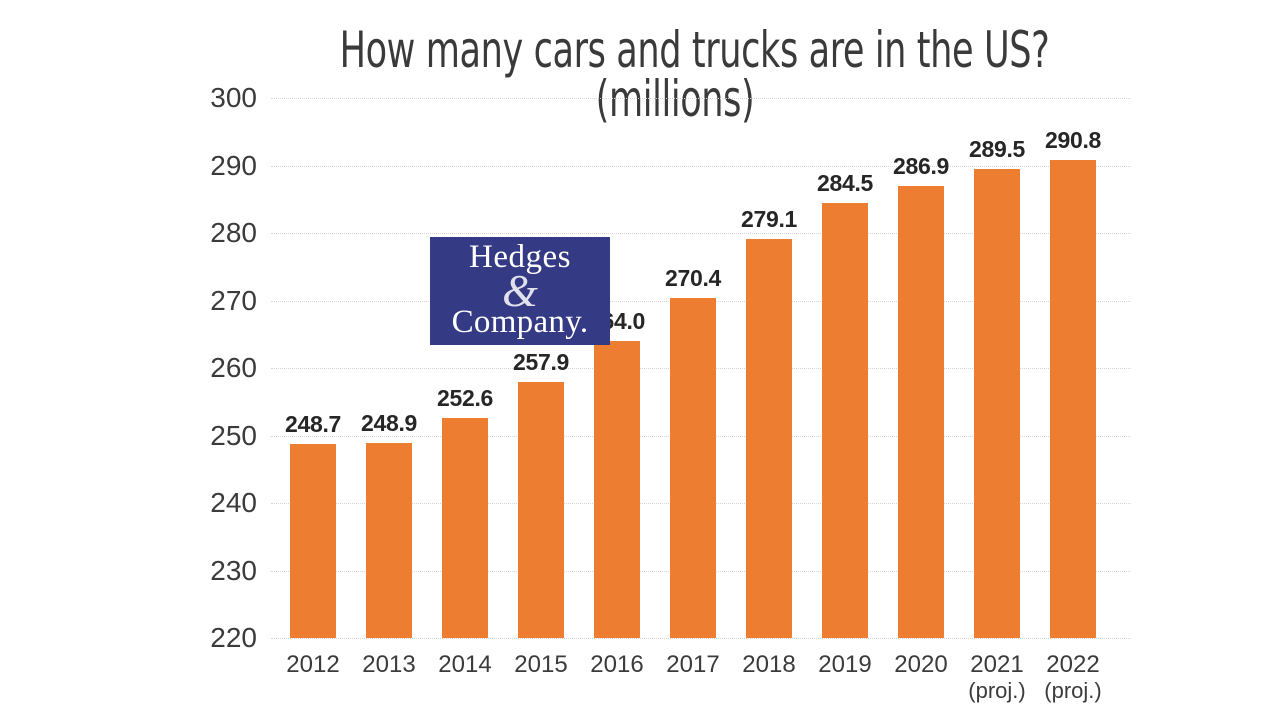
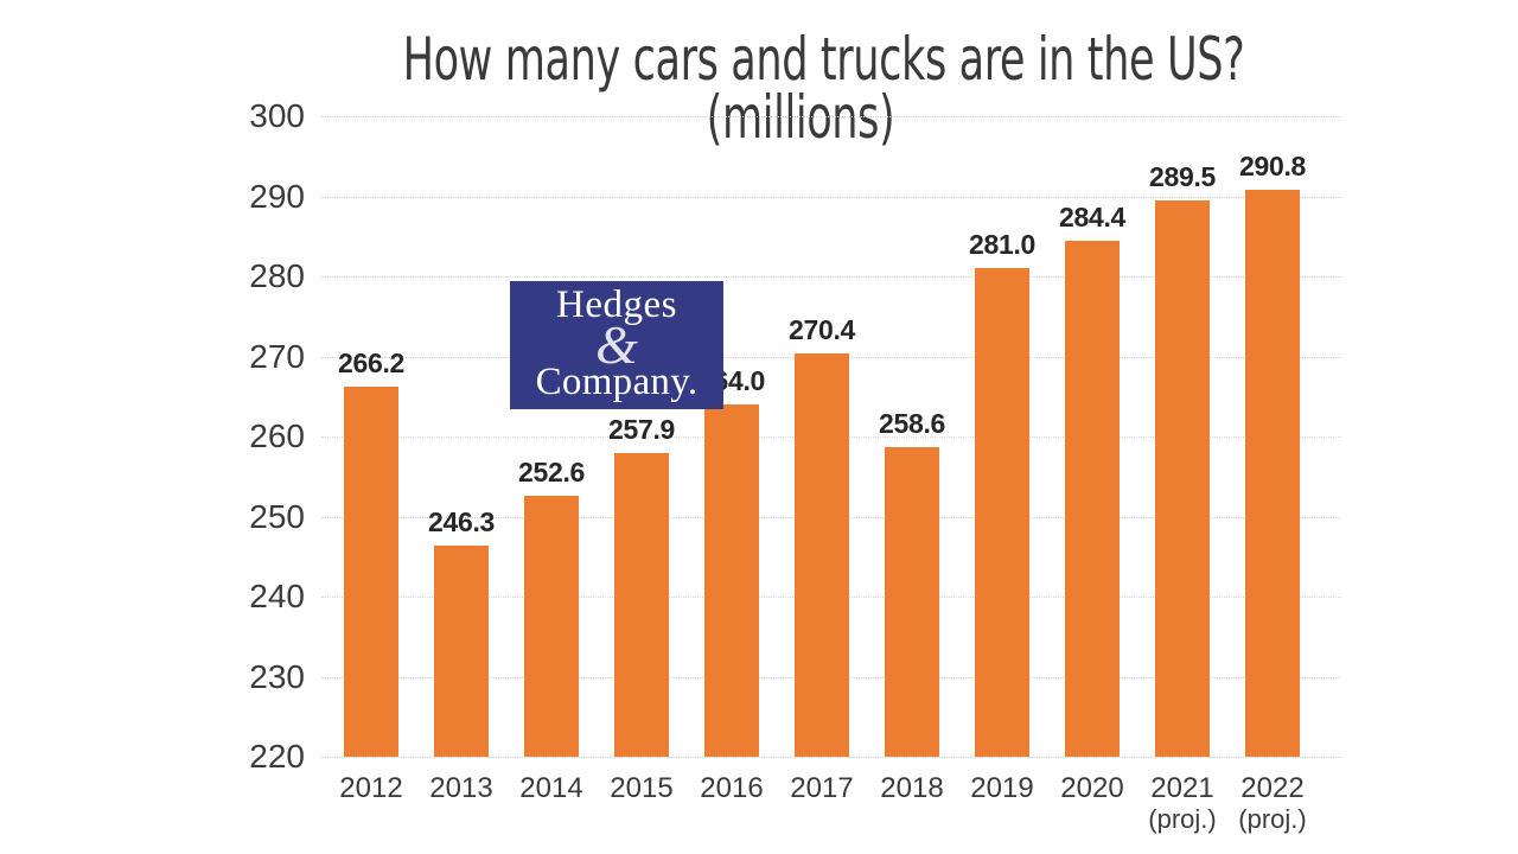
2012: 248.7 -> 266.2
2013: 248.9 -> 246.3
2018: 279.1 -> 258.6
2019: 284.5 -> 281.0
2020: 286.9 -> 284.4
